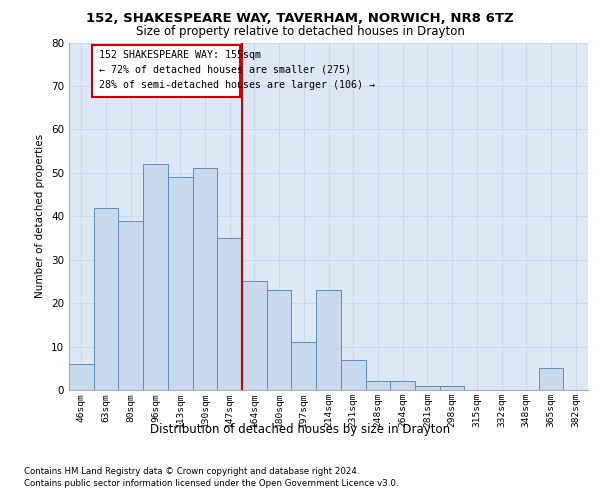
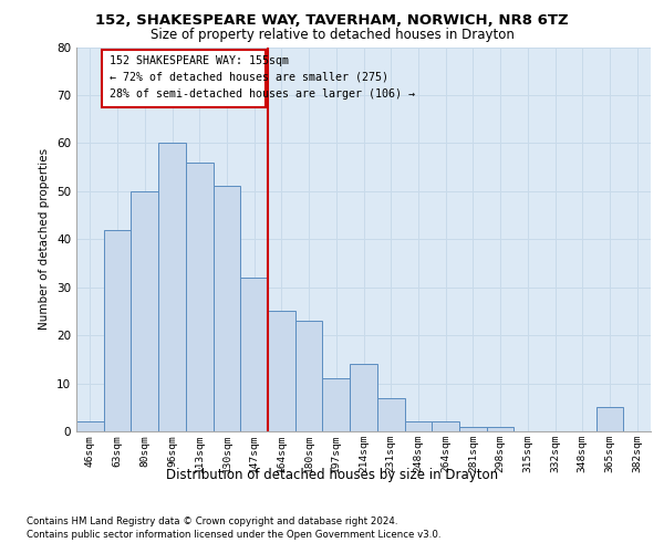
46sqm: 6 -> 2
80sqm: 39 -> 50
96sqm: 52 -> 60
113sqm: 49 -> 56
147sqm: 35 -> 32
214sqm: 23 -> 14
